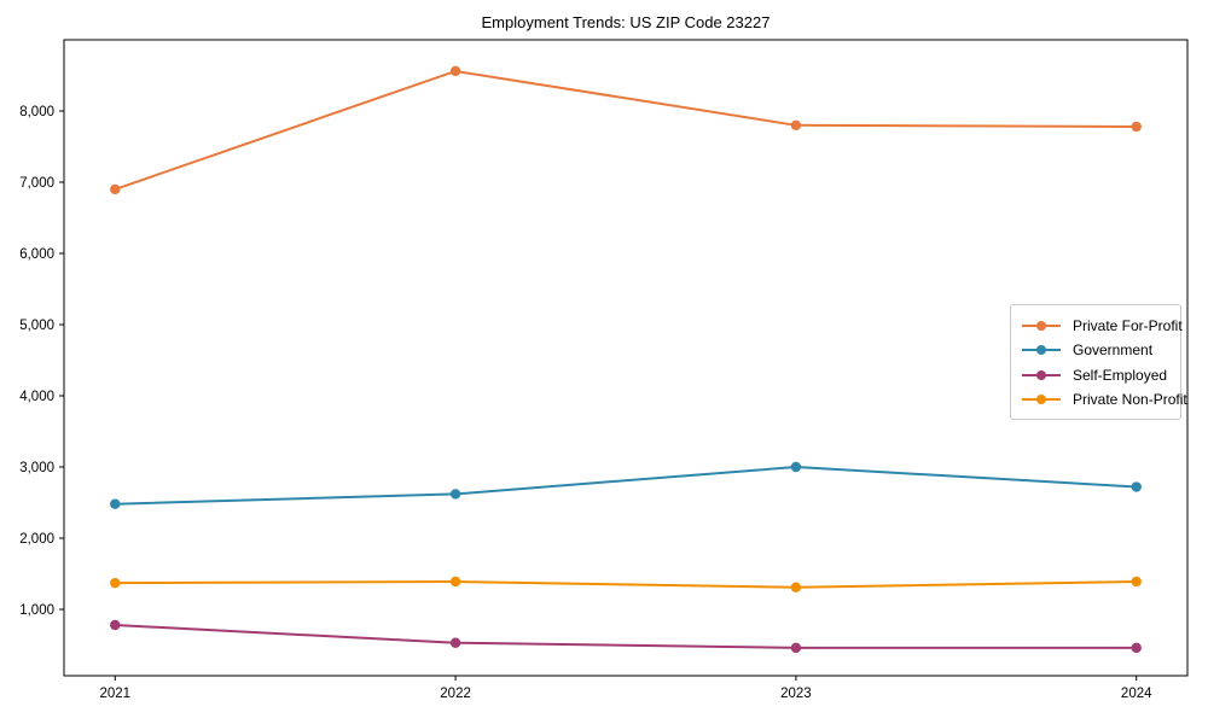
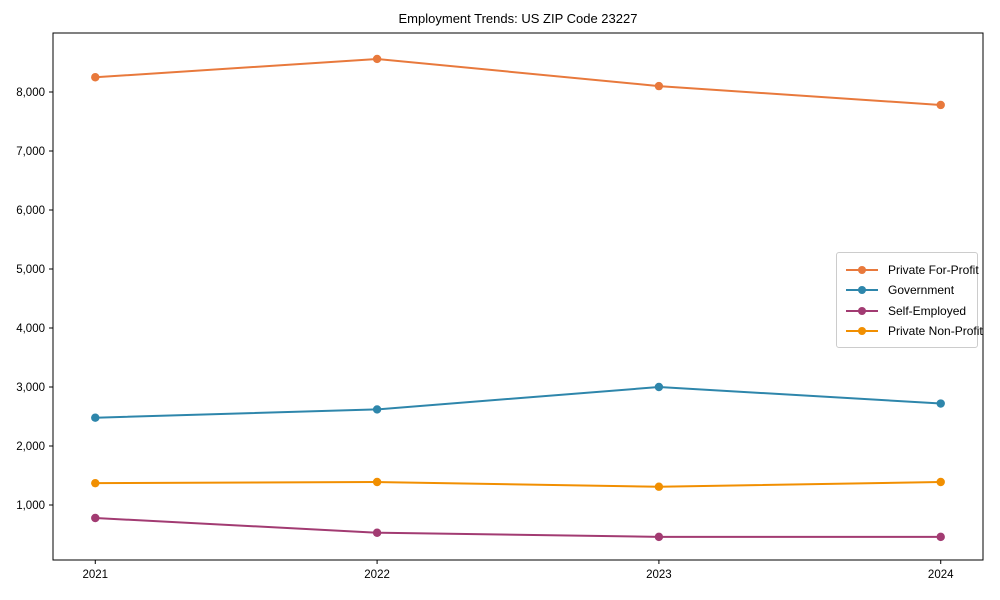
Private For-Profit/2021: 6900 -> 8200
Private For-Profit/2023: 7800 -> 8100
